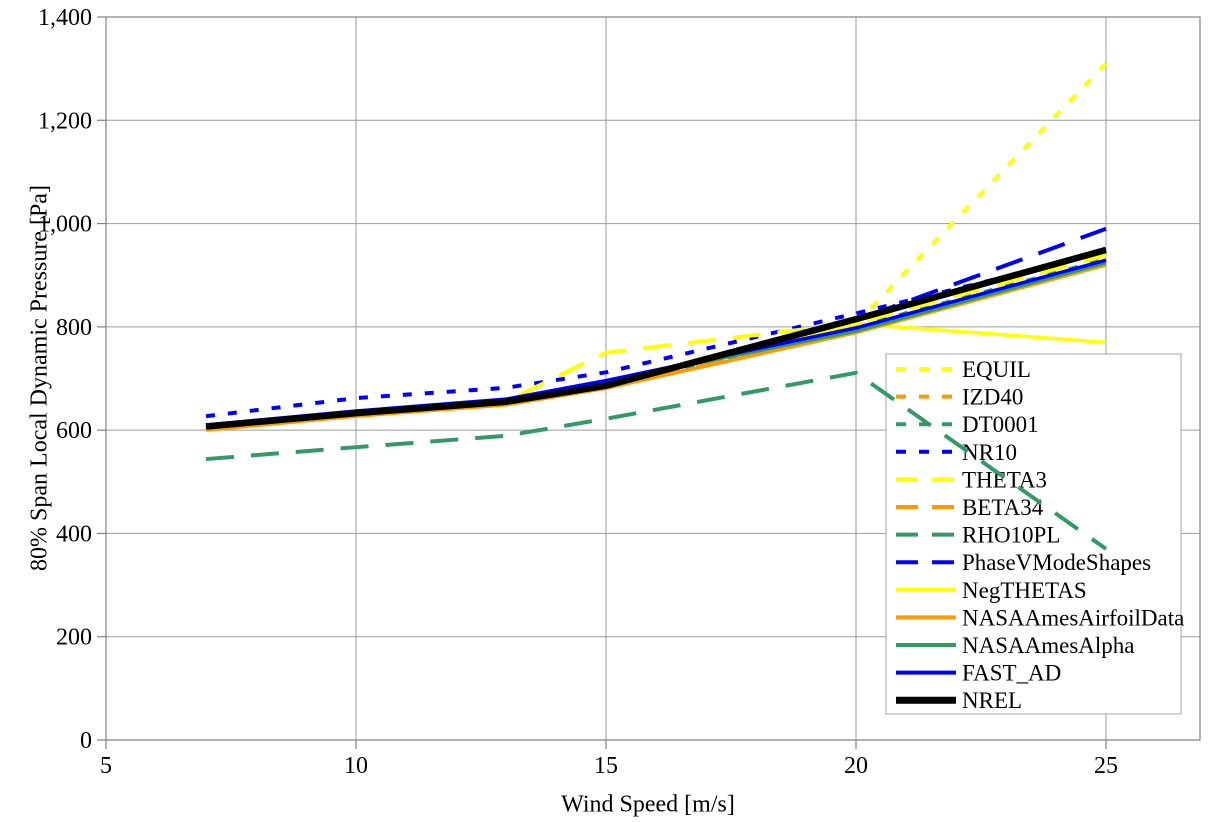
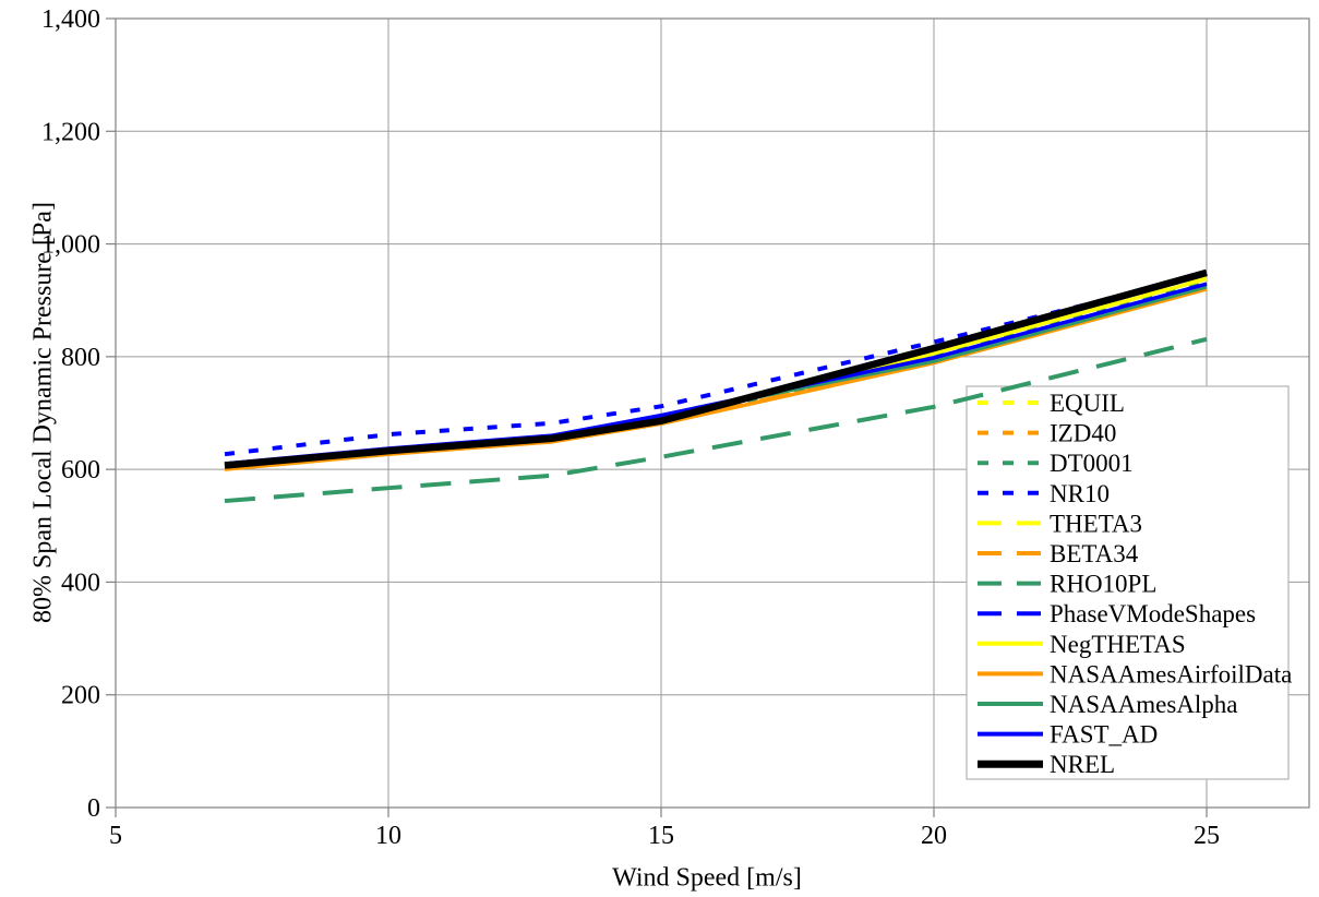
THETA3/15: 750 -> 690
EQUIL/25: 1310 -> 940
RHO10PL/25: 370 -> 830
PhaseVModeShapes/25: 990 -> 950
NegTHETAS/25: 770 -> 940
